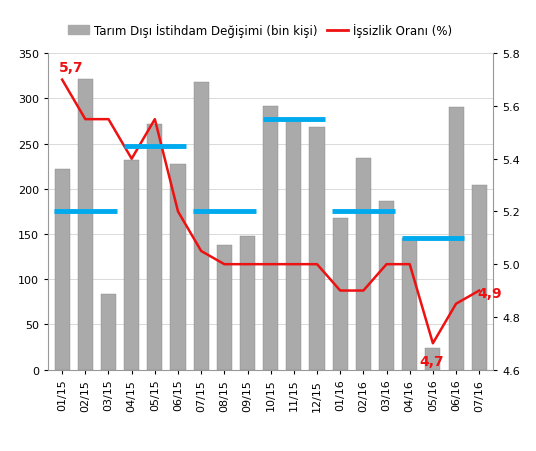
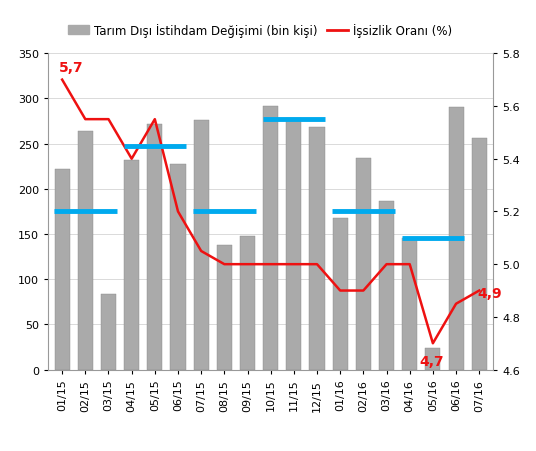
Tarım Dışı İstihdam Değişimi (bin kişi)/02/15: 322 -> 264
Tarım Dışı İstihdam Değişimi (bin kişi)/07/15: 318 -> 276
Tarım Dışı İstihdam Değişimi (bin kişi)/07/16: 204 -> 256
